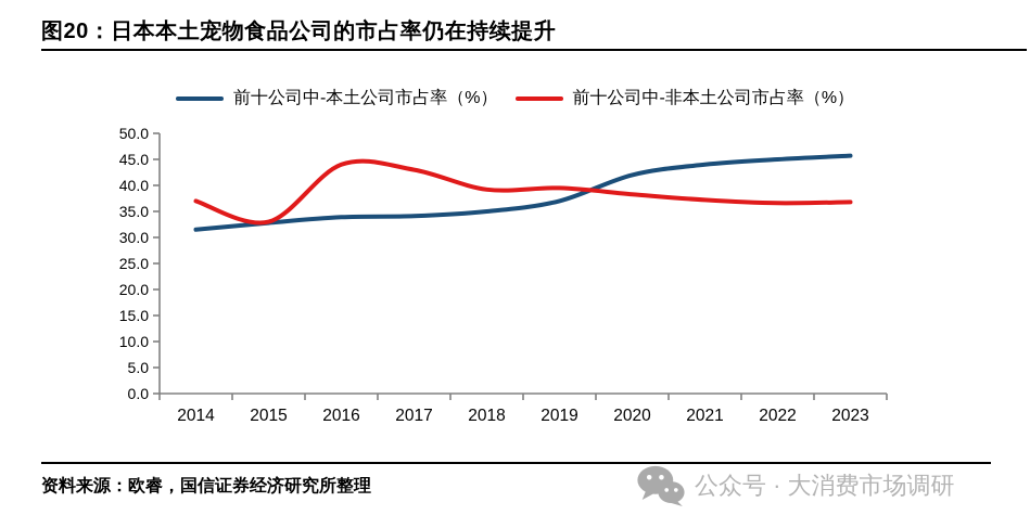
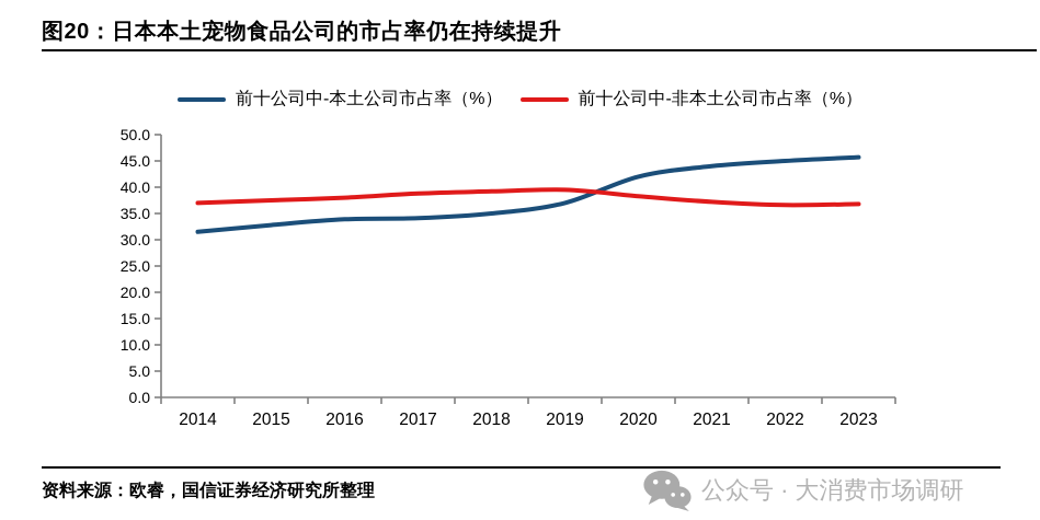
前十公司中-非本土公司市占率（%）/2015: 33 -> 38
前十公司中-非本土公司市占率（%）/2016: 44 -> 38
前十公司中-非本土公司市占率（%）/2017: 43 -> 39
